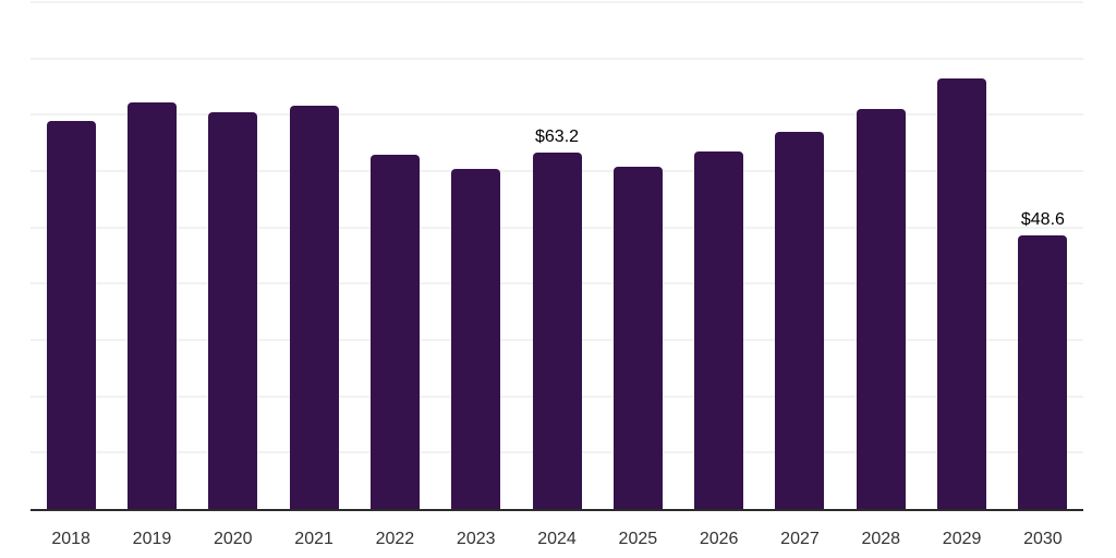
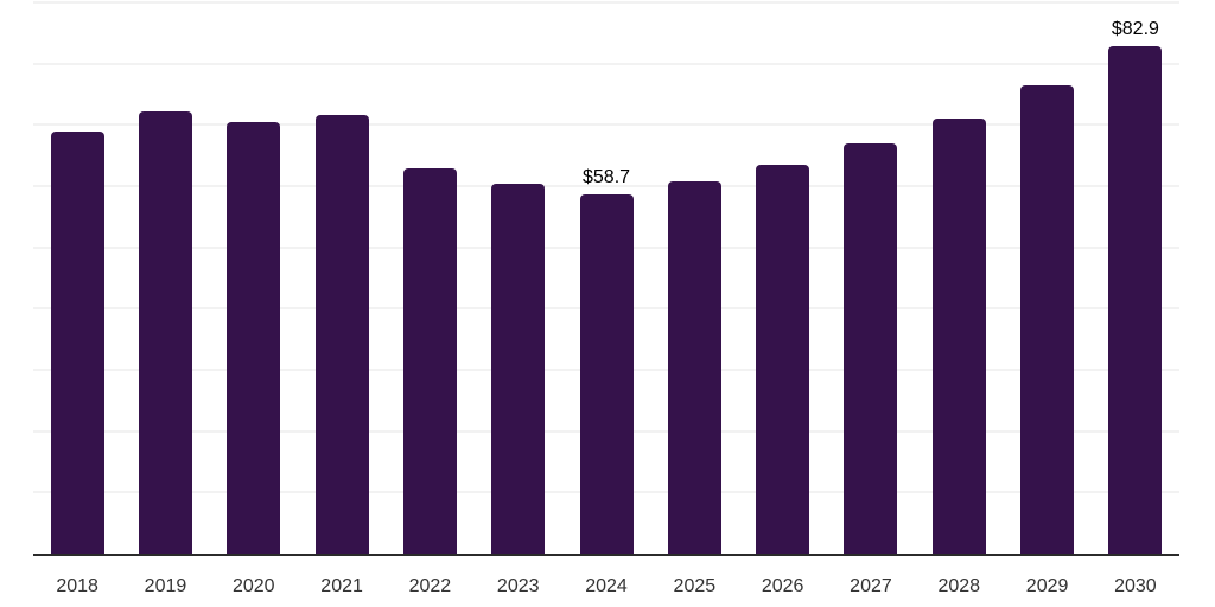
2024: $63.2 -> $58.7
2030: $48.6 -> $82.9
